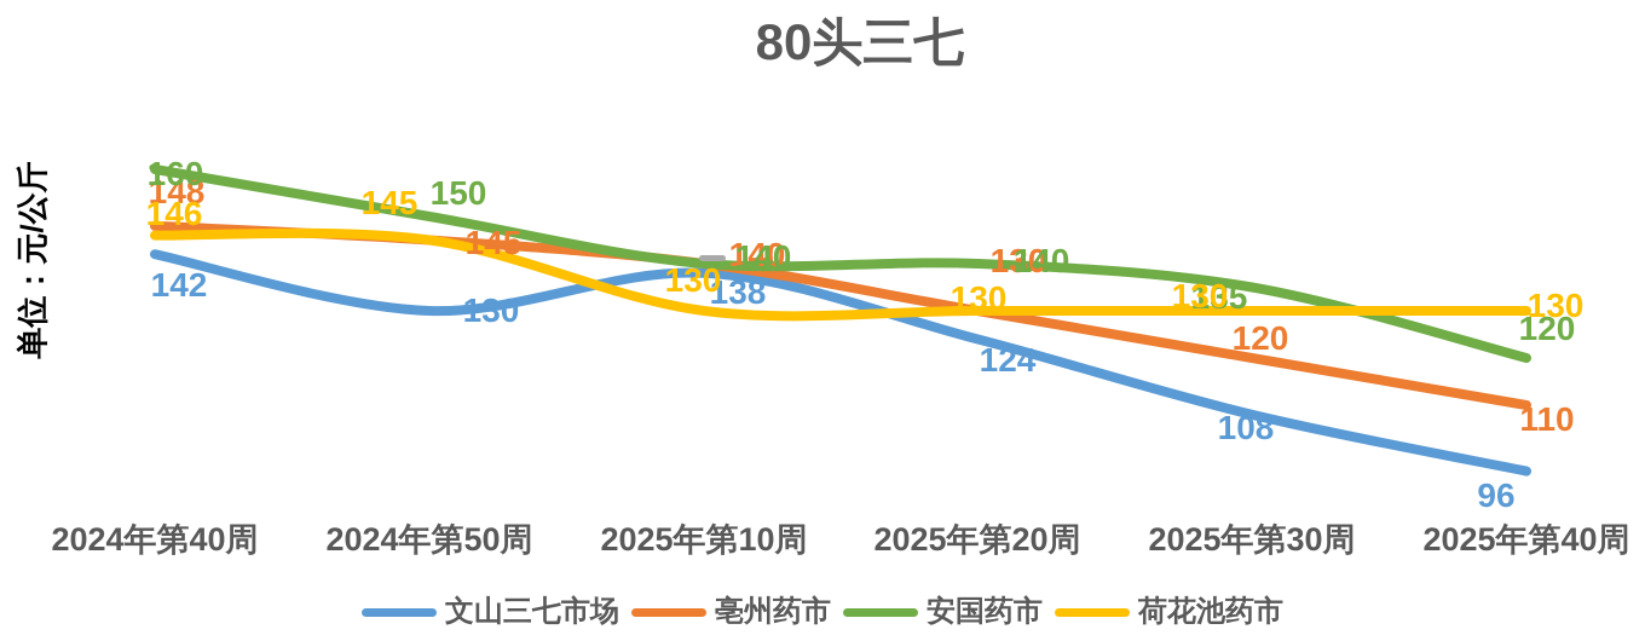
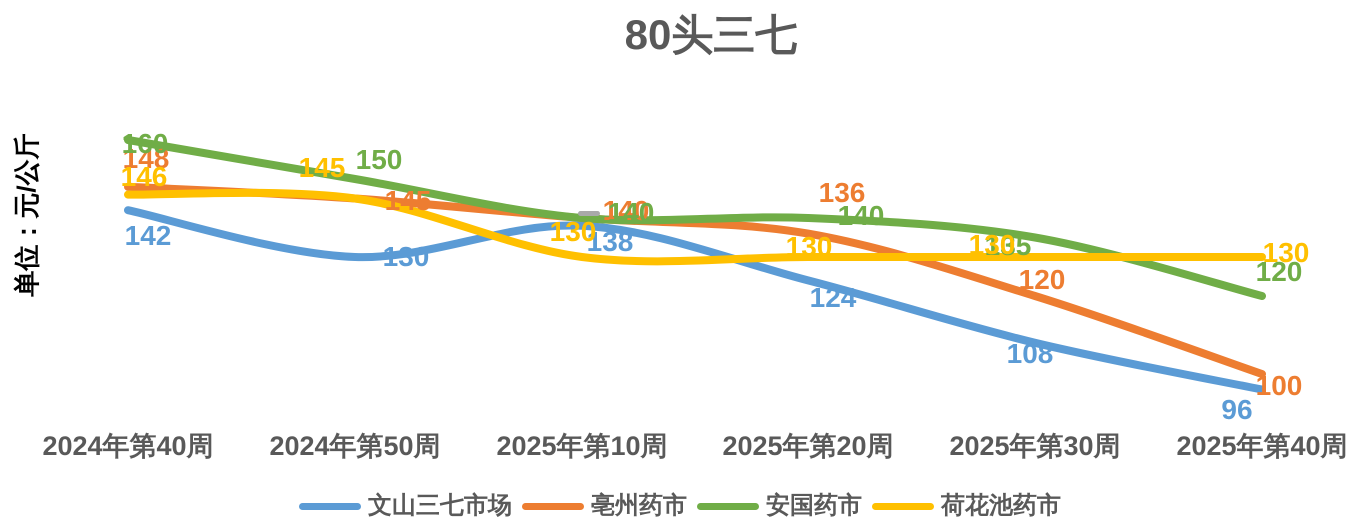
亳州药市/2025年第20周: 130 -> 136
亳州药市/2025年第40周: 110 -> 100
